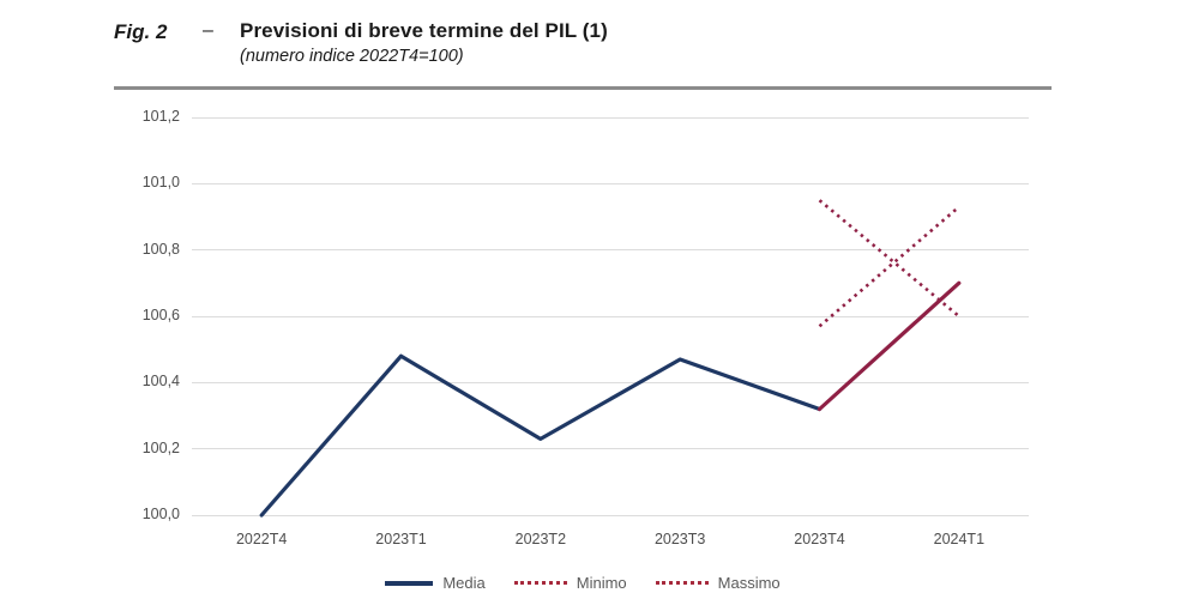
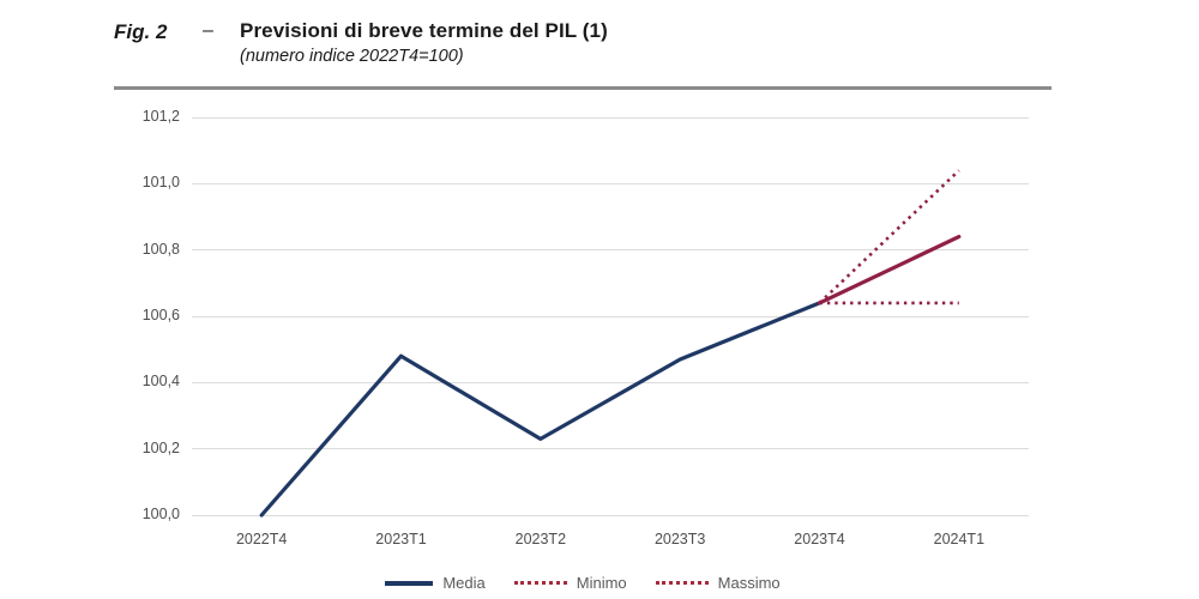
Media/2023T4: 100,32 -> 100,64
Minimo/2023T4: 100,95 -> 100,64
Massimo/2023T4: 100,57 -> 100,64
Media/2024T1: 100,70 -> 100,84
Minimo/2024T1: 100,60 -> 100,64
Massimo/2024T1: 100,93 -> 101,04
